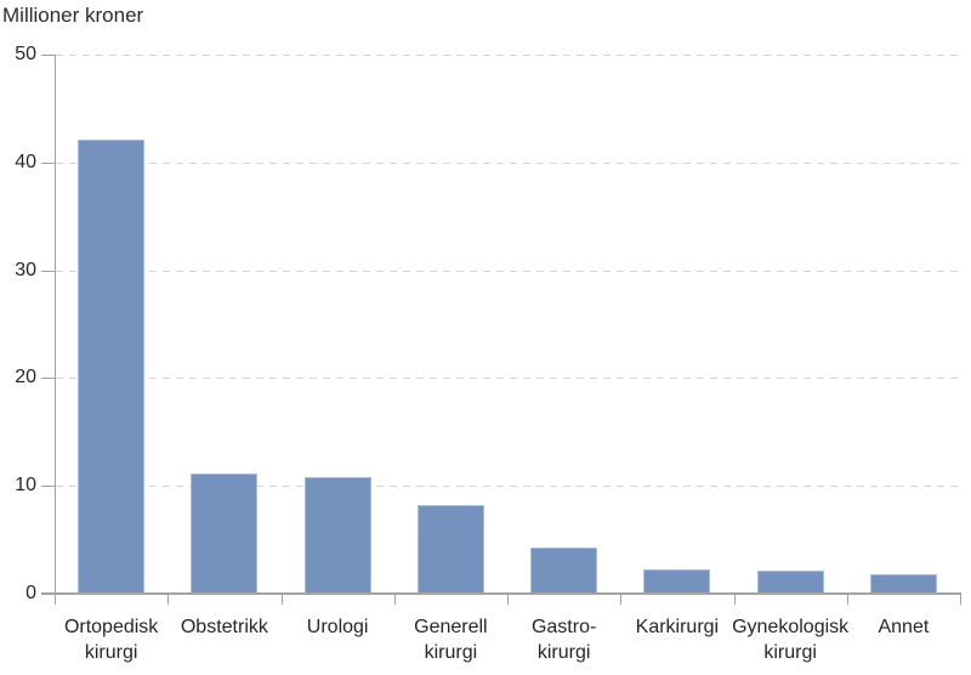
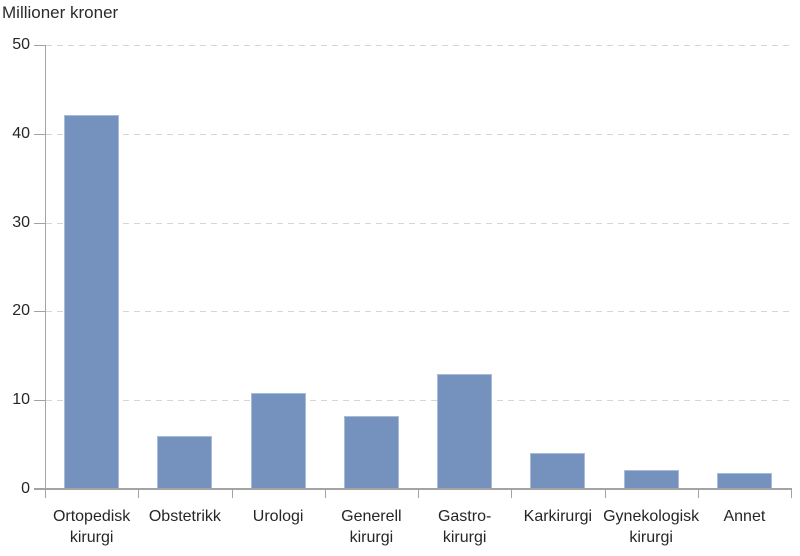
Obstetrikk: 11 -> 6
Gastro- kirurgi: 4 -> 13
Karkirurgi: 2 -> 4
